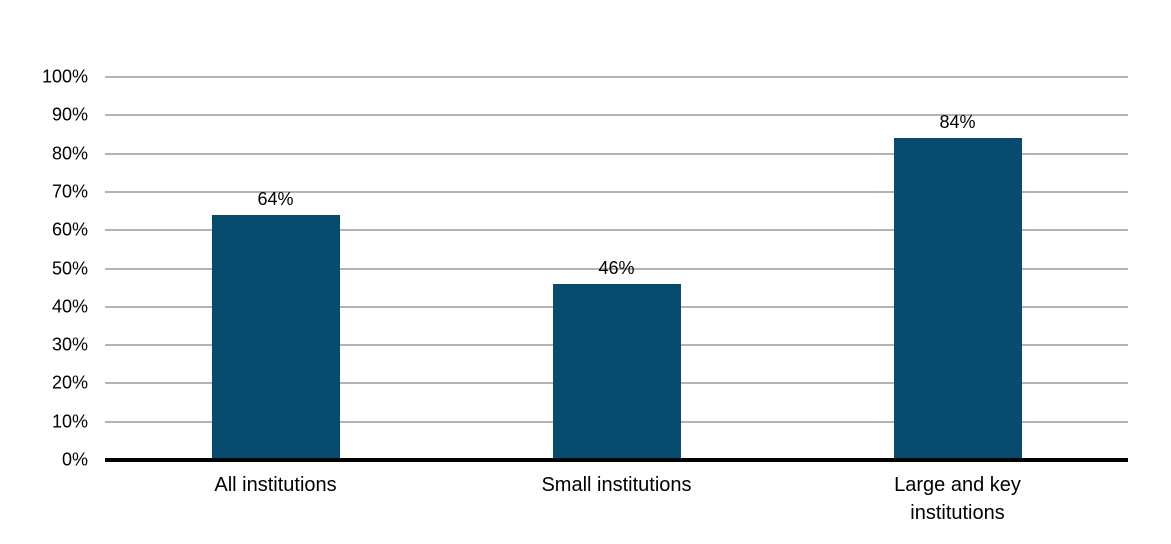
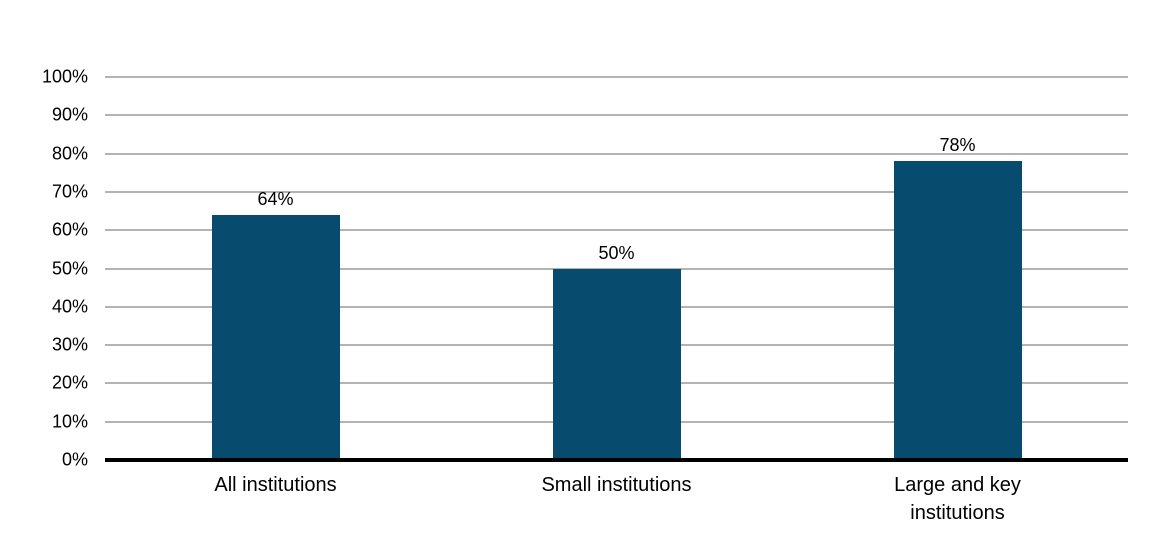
Small institutions: 46% -> 50%
Large and key institutions: 84% -> 78%
